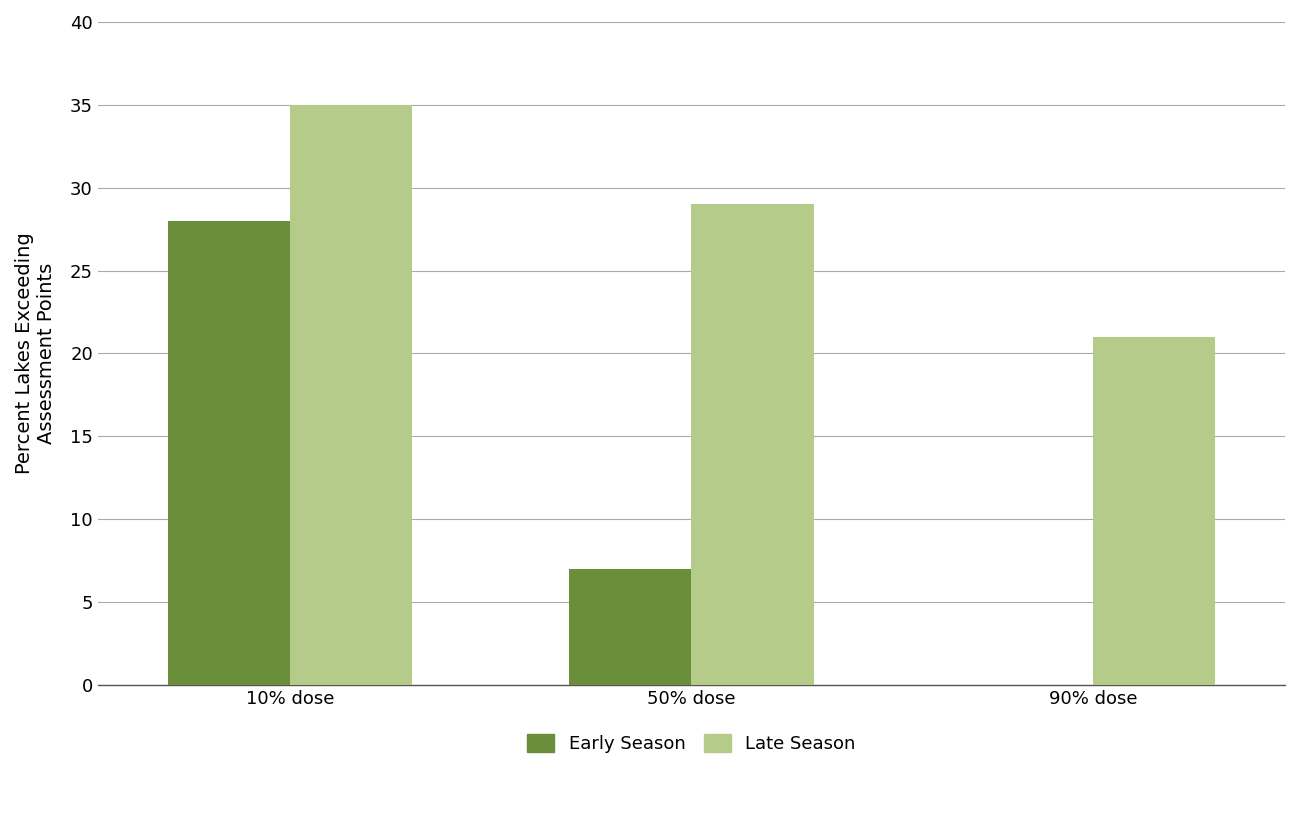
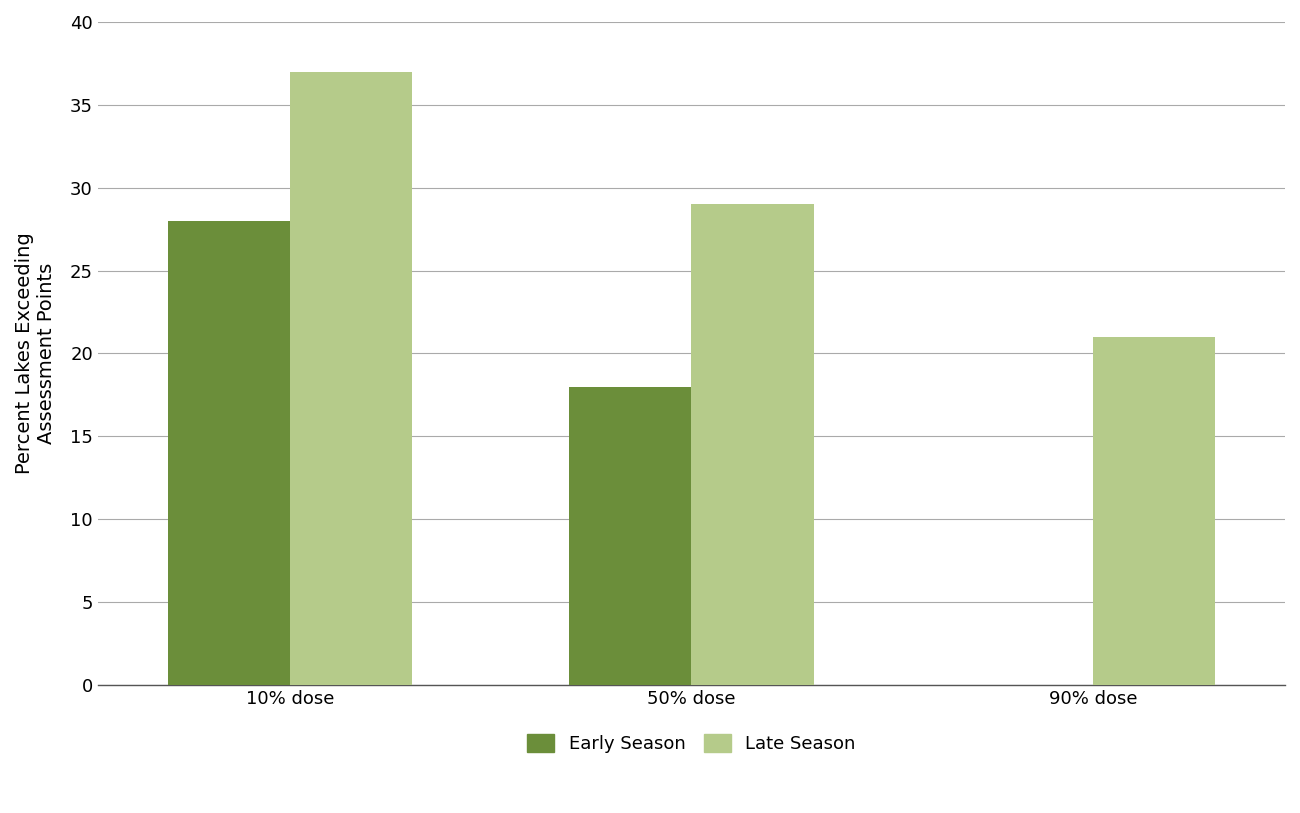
Late Season/10% dose: 35 -> 37
Early Season/50% dose: 7 -> 18
